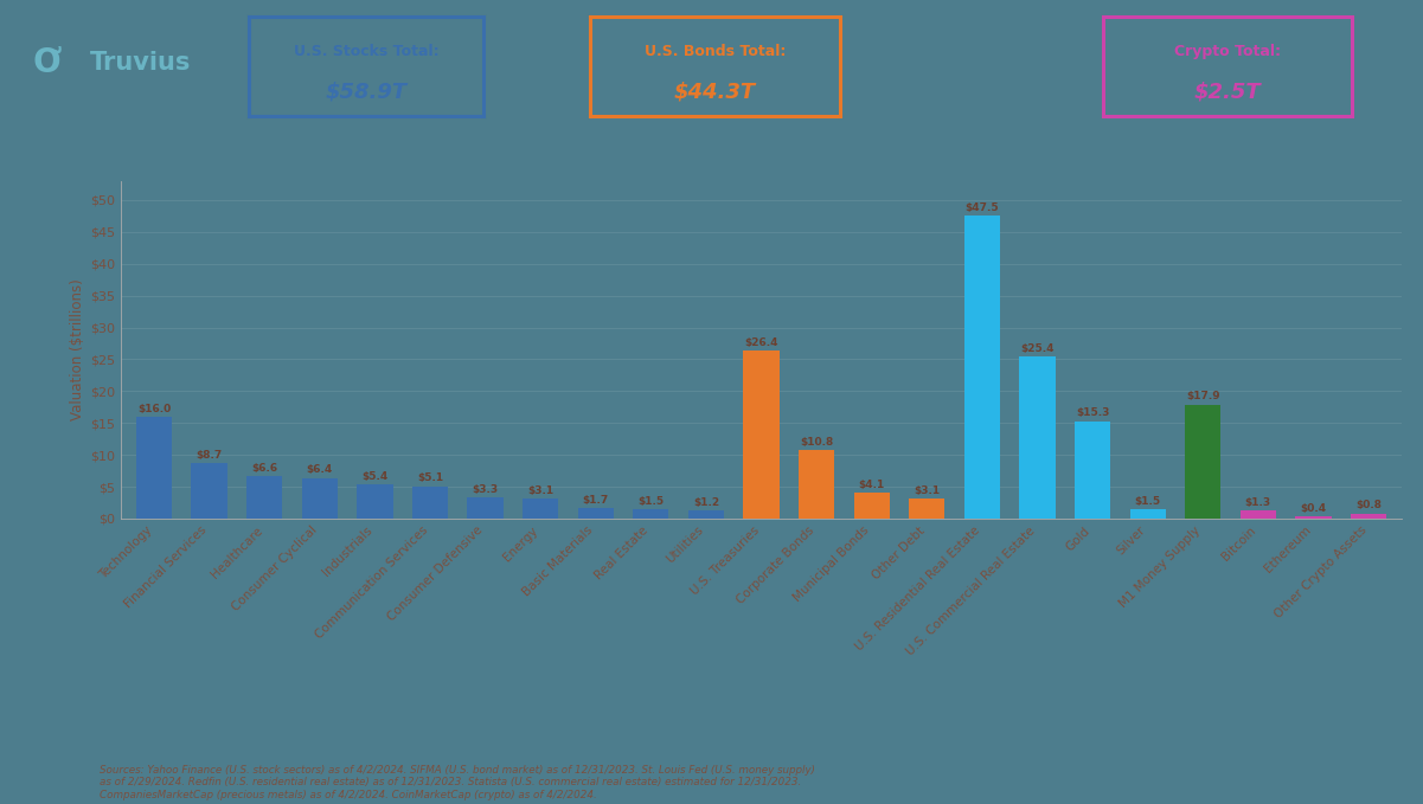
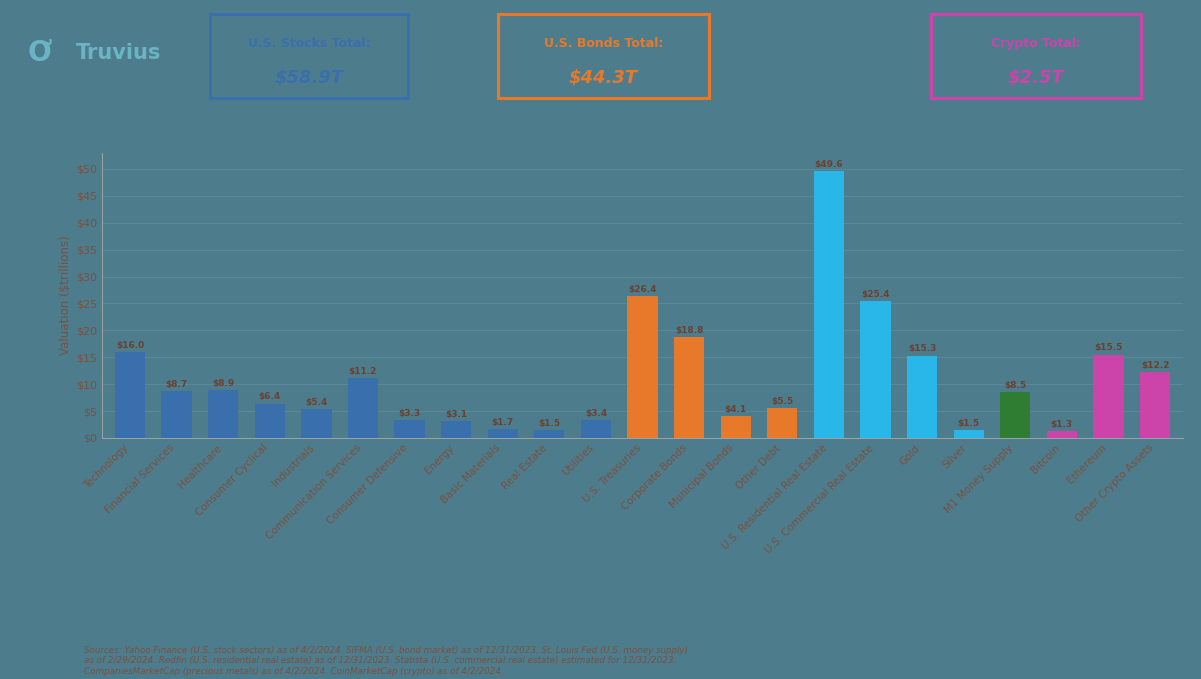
Healthcare: $6.6 -> $8.9
Communication Services: $5.1 -> $11.2
Utilities: $1.2 -> $3.4
Corporate Bonds: $10.8 -> $18.8
Other Debt: $3.1 -> $5.5
U.S. Residential Real Estate: $47.5 -> $49.6
M1 Money Supply: $17.9 -> $8.5
Ethereum: $0.4 -> $15.5
Other Crypto Assets: $0.8 -> $12.2
